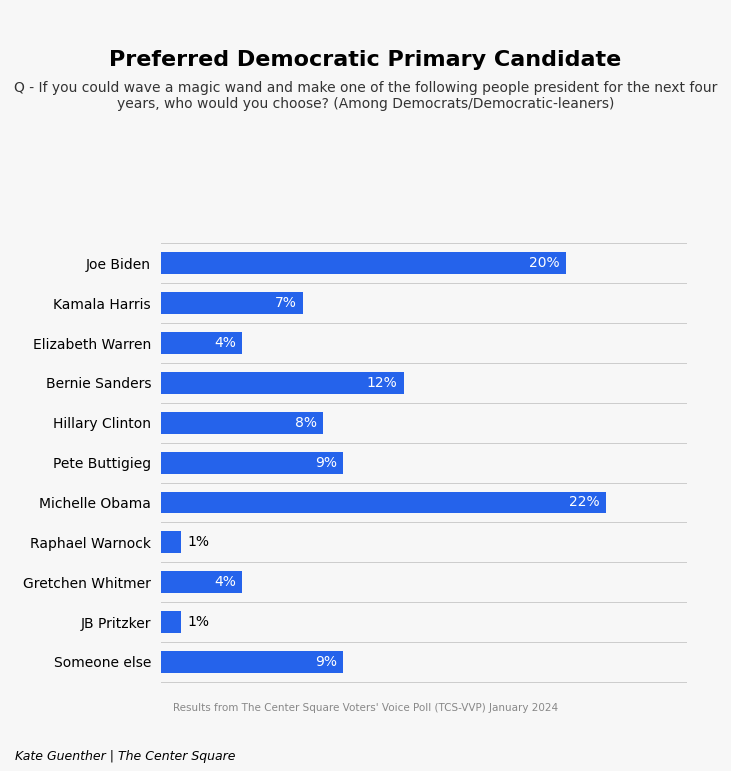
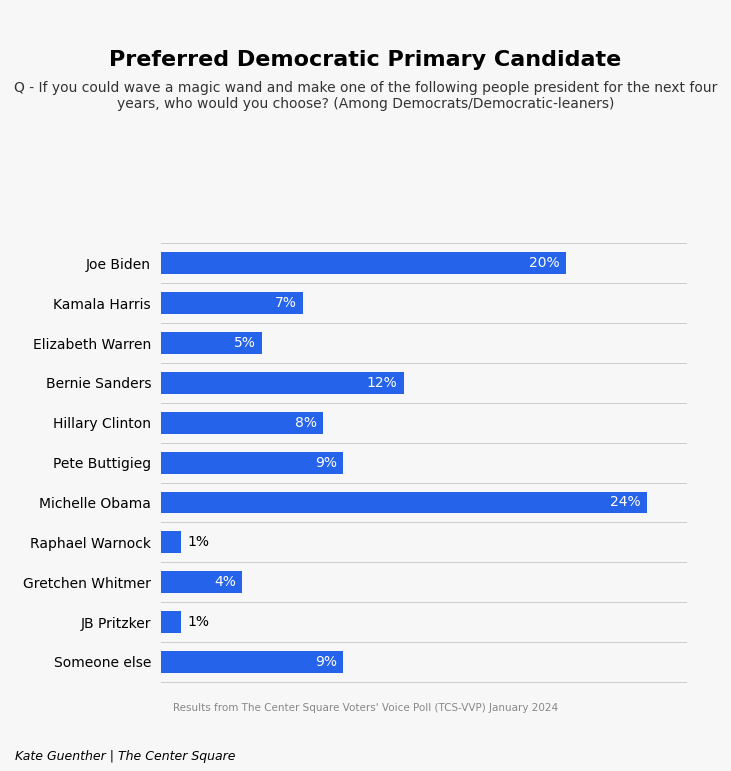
Elizabeth Warren: 4% -> 5%
Michelle Obama: 22% -> 24%
